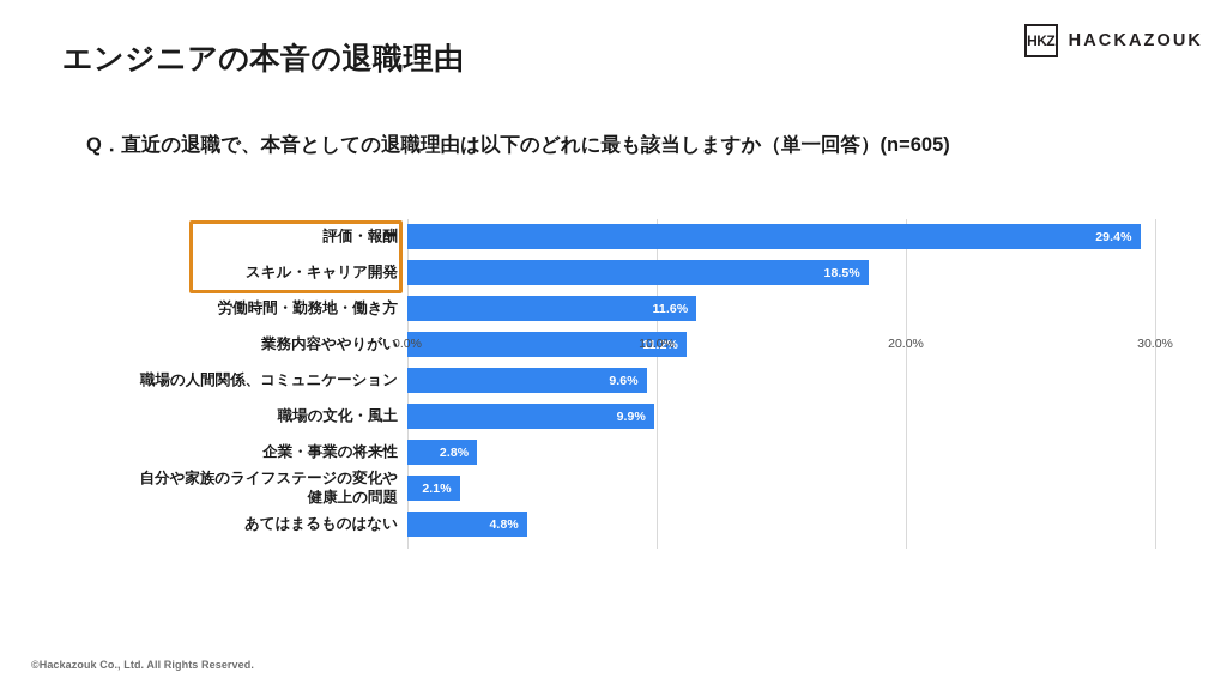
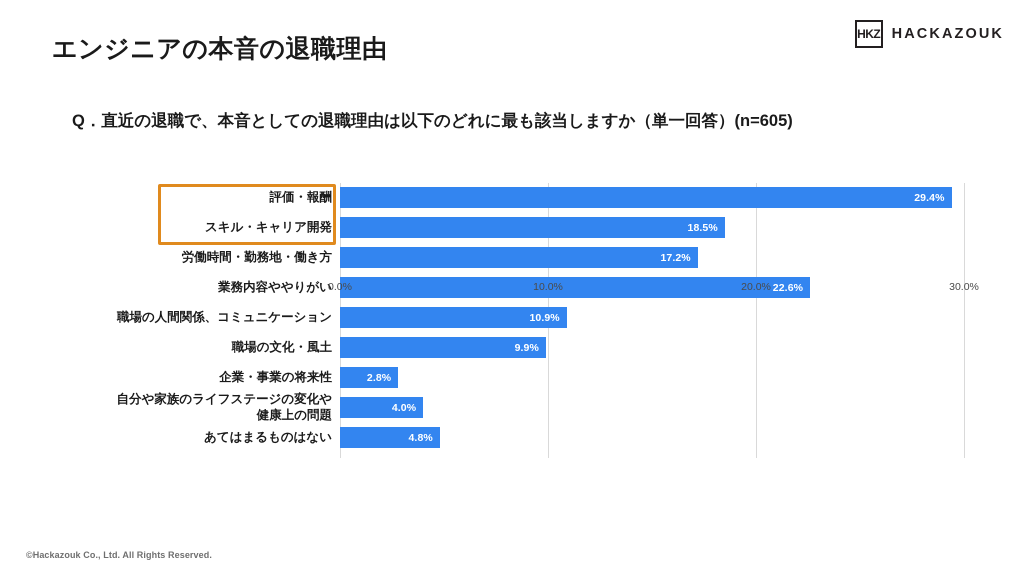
労働時間・勤務地・働き方: 11.6% -> 17.2%
業務内容ややりがい: 11.2% -> 22.6%
職場の人間関係、コミュニケーション: 9.6% -> 10.9%
自分や家族のライフステージの変化や 健康上の問題: 2.1% -> 4.0%
